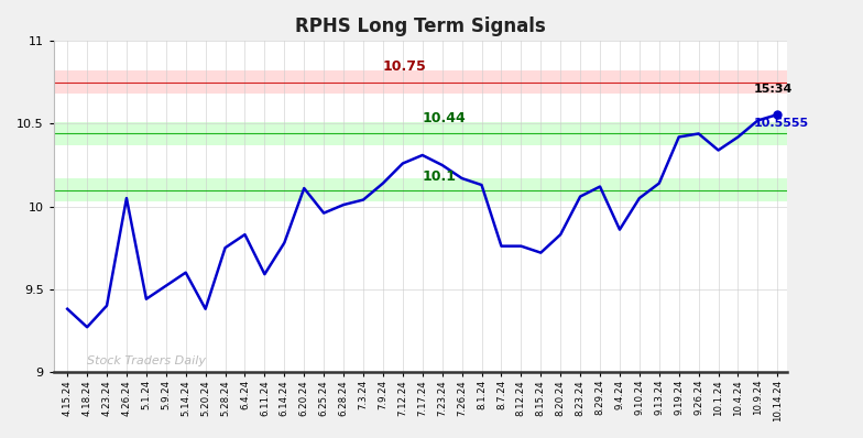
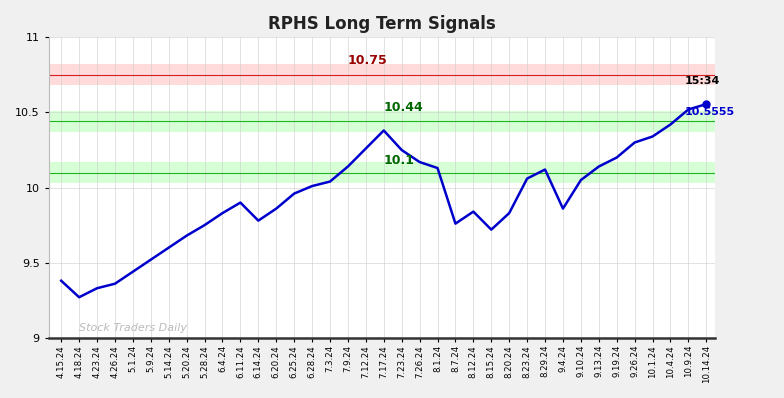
4.23.24: 9.40 -> 9.33
4.26.24: 10.05 -> 9.36
5.20.24: 9.38 -> 9.68
6.11.24: 9.59 -> 9.90
6.20.24: 10.11 -> 9.86
7.17.24: 10.31 -> 10.38
8.12.24: 9.76 -> 9.84
9.19.24: 10.42 -> 10.20
9.26.24: 10.44 -> 10.30
